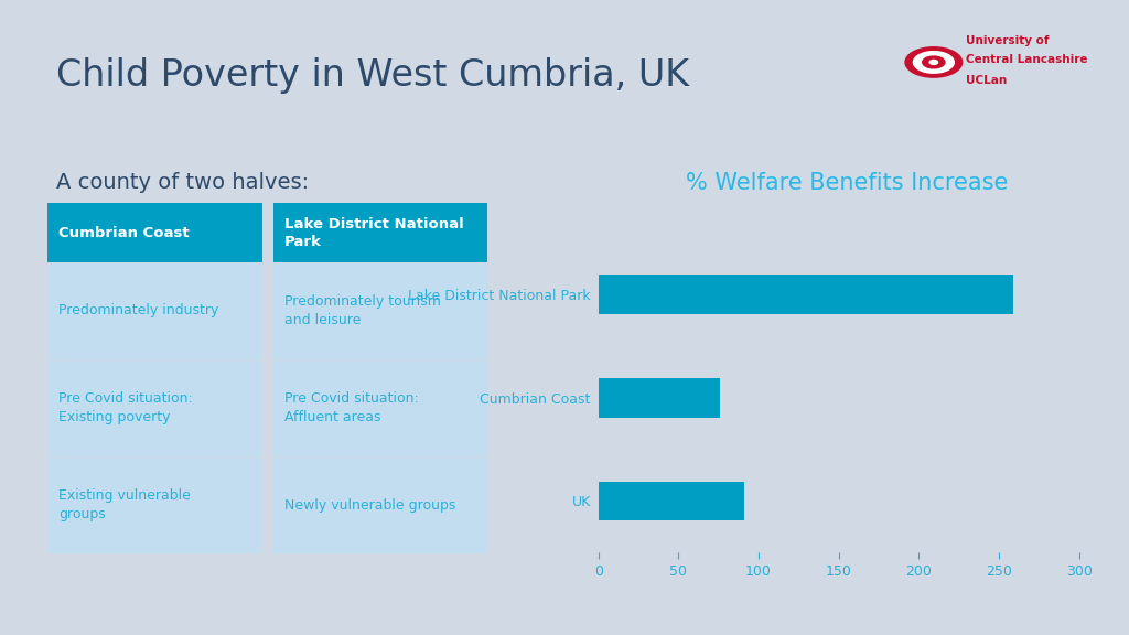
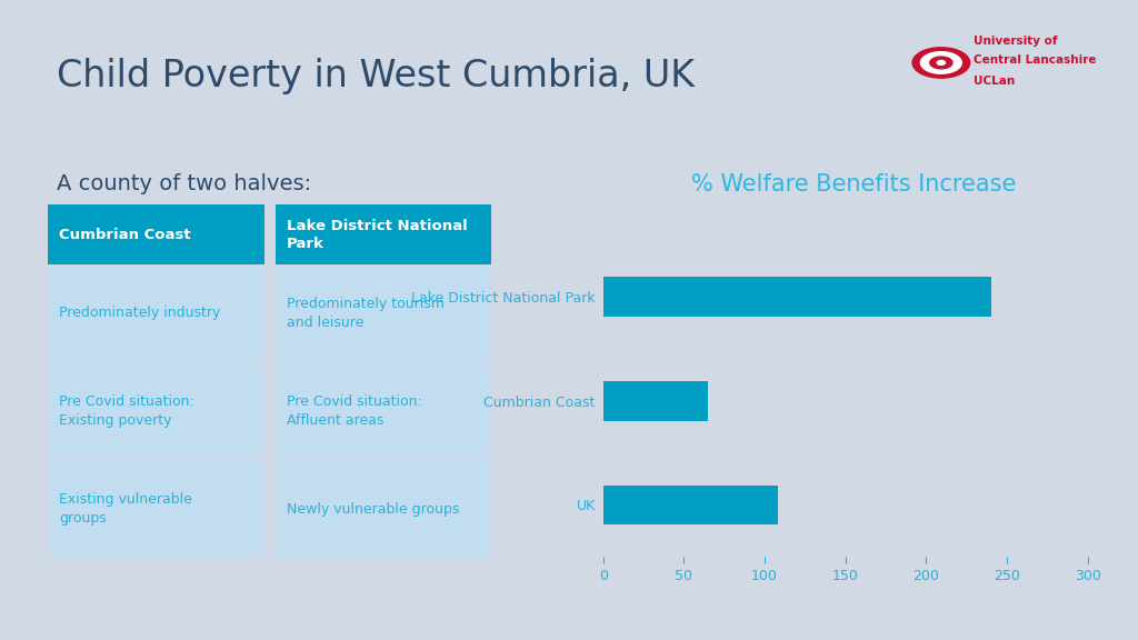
Lake District National Park: 259 -> 240
Cumbrian Coast: 76 -> 65
UK: 91 -> 108
